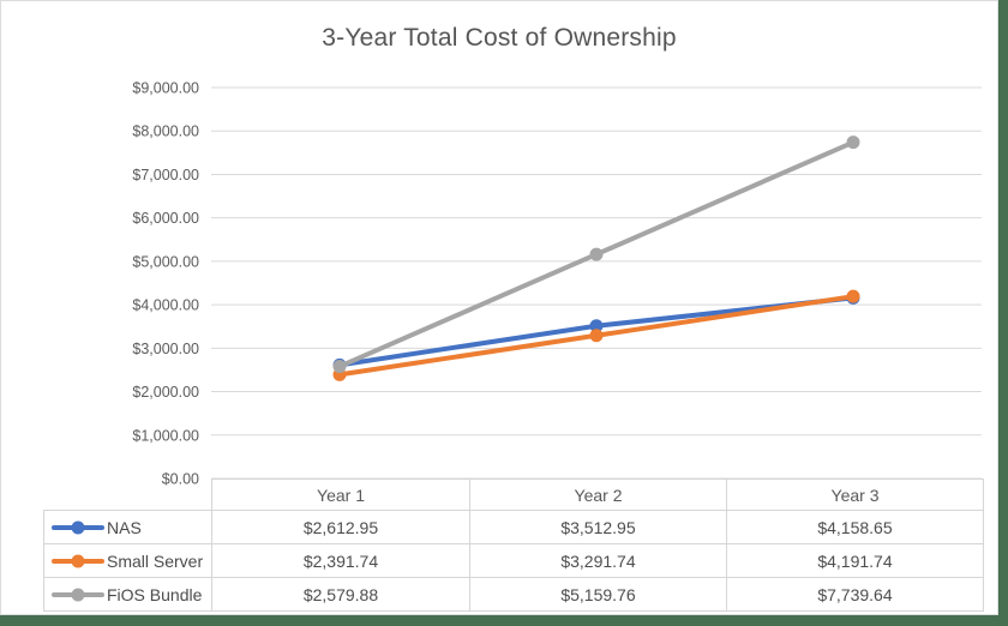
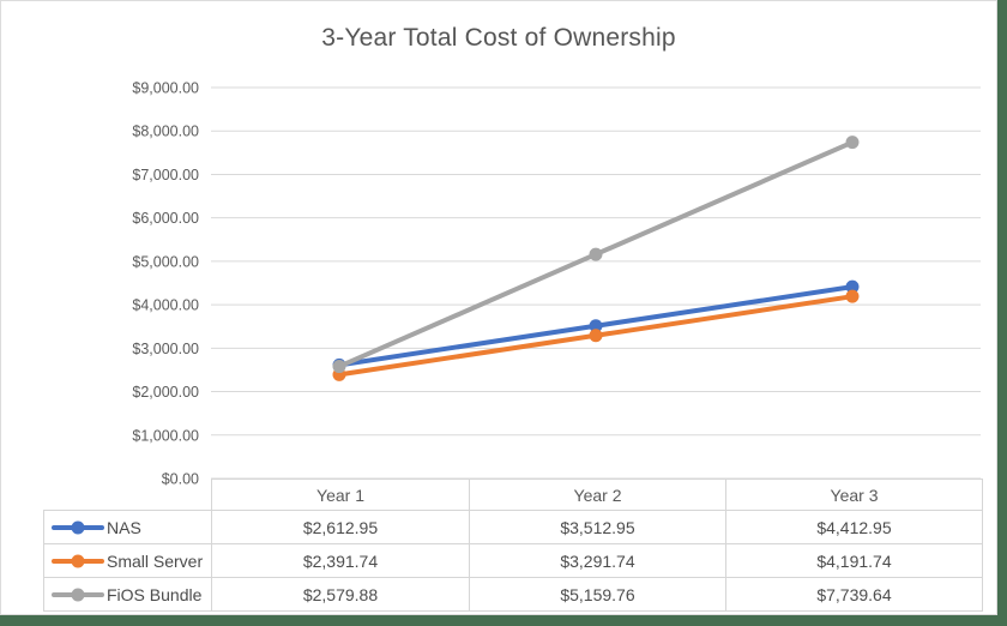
NAS/Year 3: $4,158.65 -> $4,412.95
